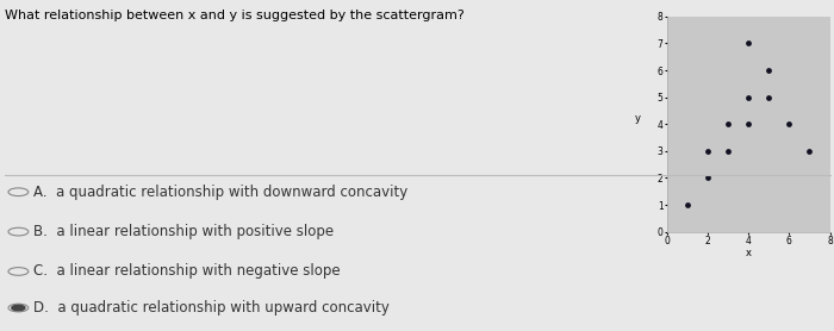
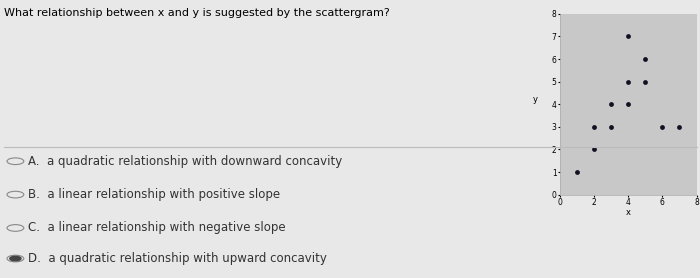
6: 4 -> 3
